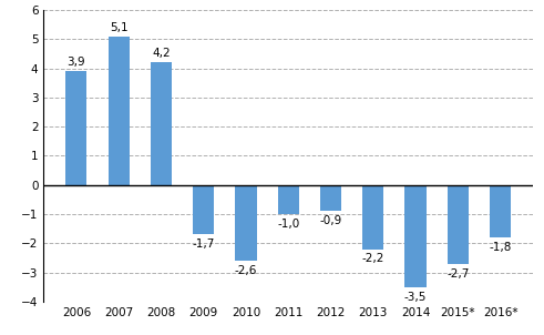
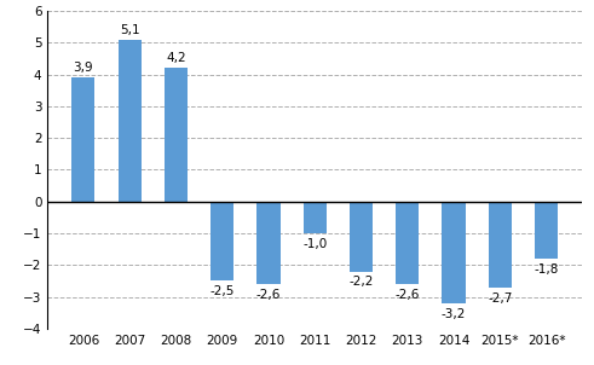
2009: -1,7 -> -2,5
2012: -0,9 -> -2,2
2013: -2,2 -> -2,6
2014: -3,5 -> -3,2
